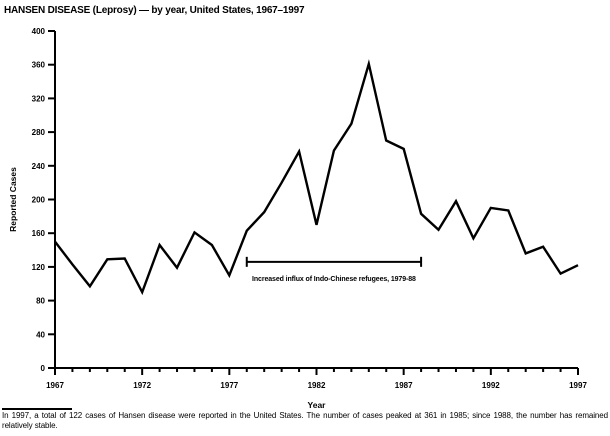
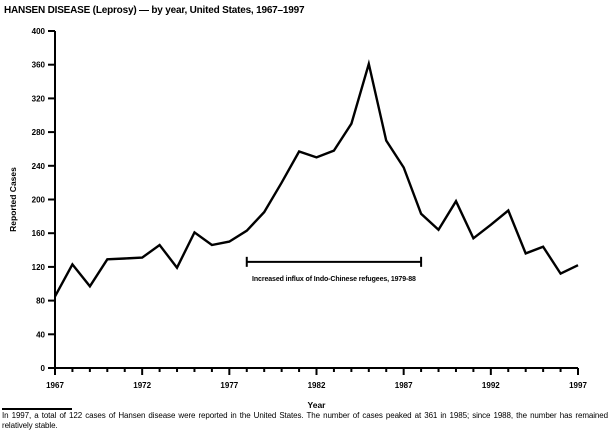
1967: 150 -> 80
1972: 90 -> 130
1977: 110 -> 150
1982: 170 -> 250
1987: 260 -> 240
1992: 190 -> 170
